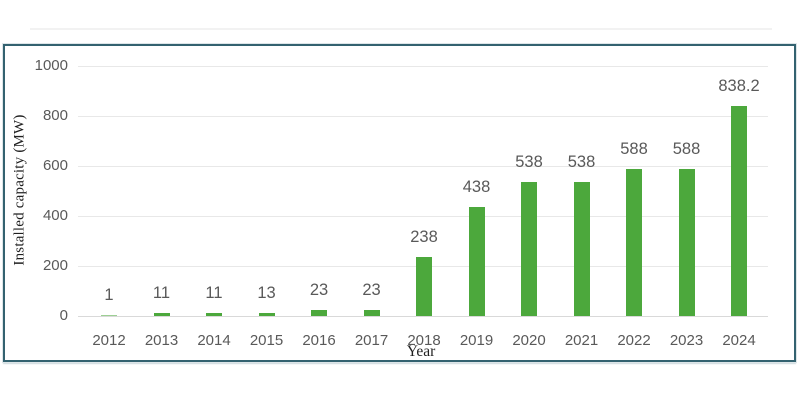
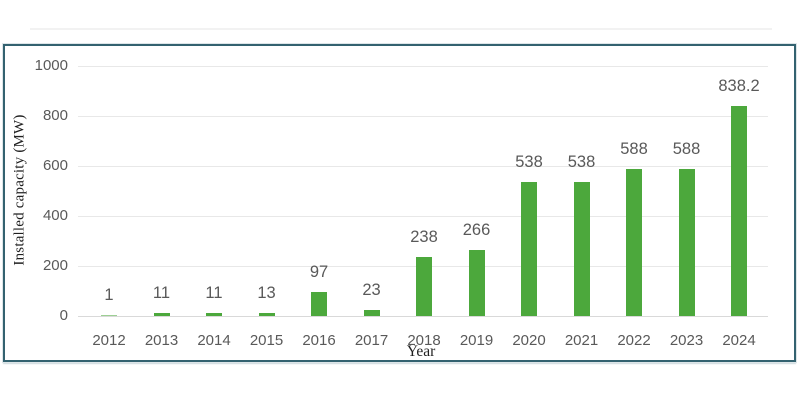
2016: 23 -> 97
2019: 438 -> 266
